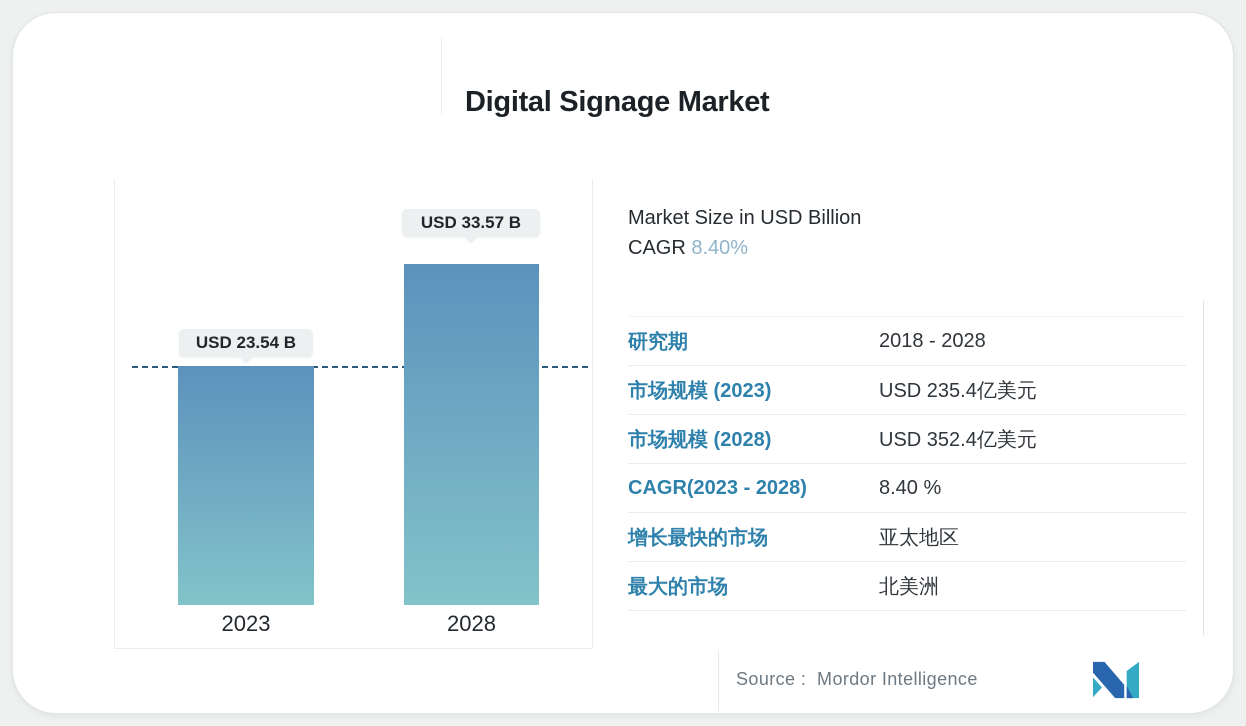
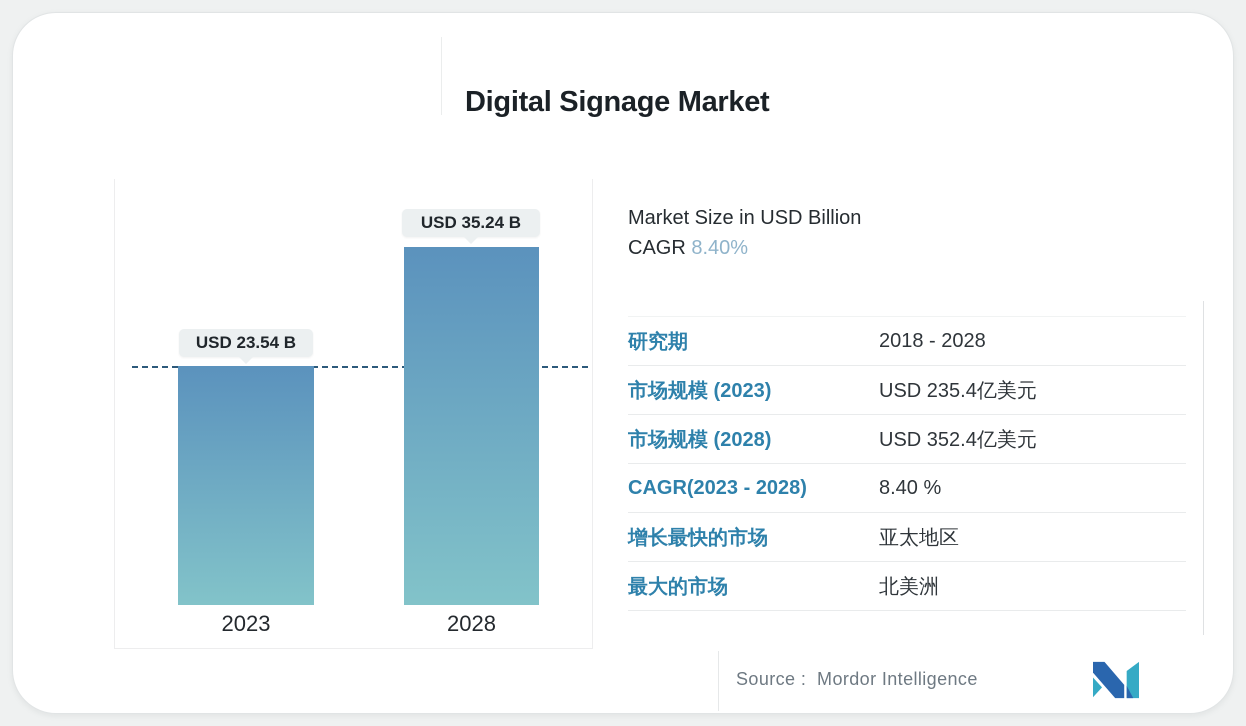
2028: 33.57 -> 35.24
